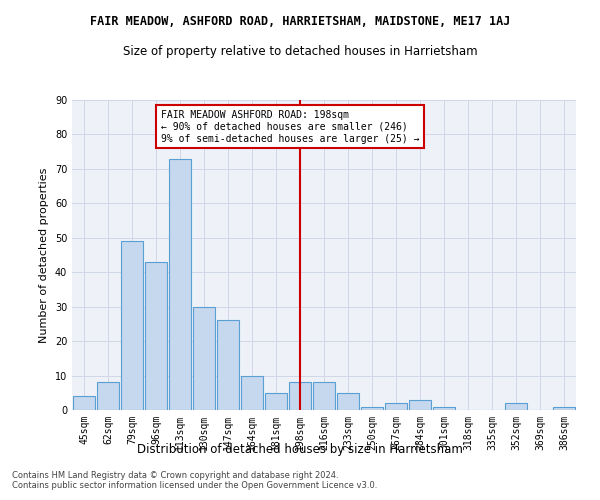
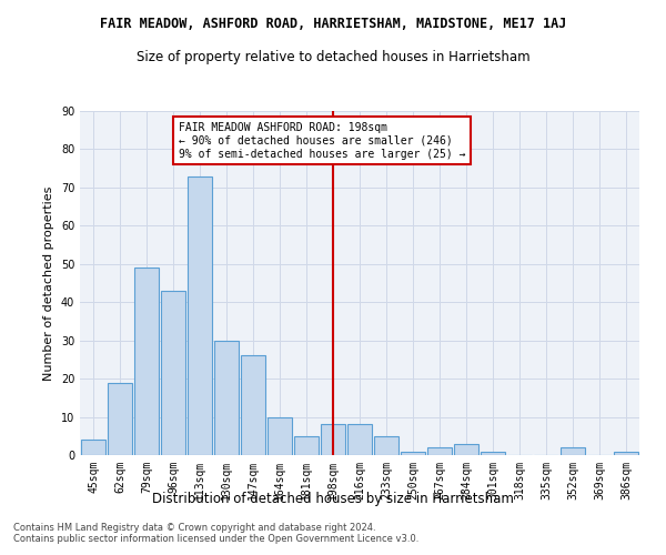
62sqm: 8 -> 19
